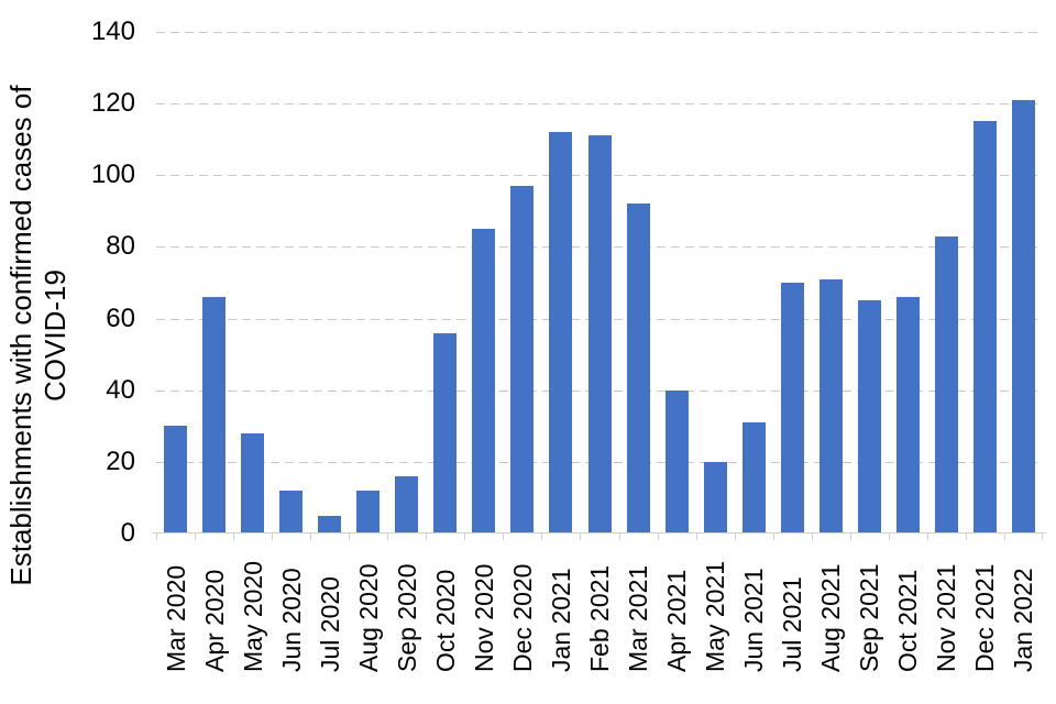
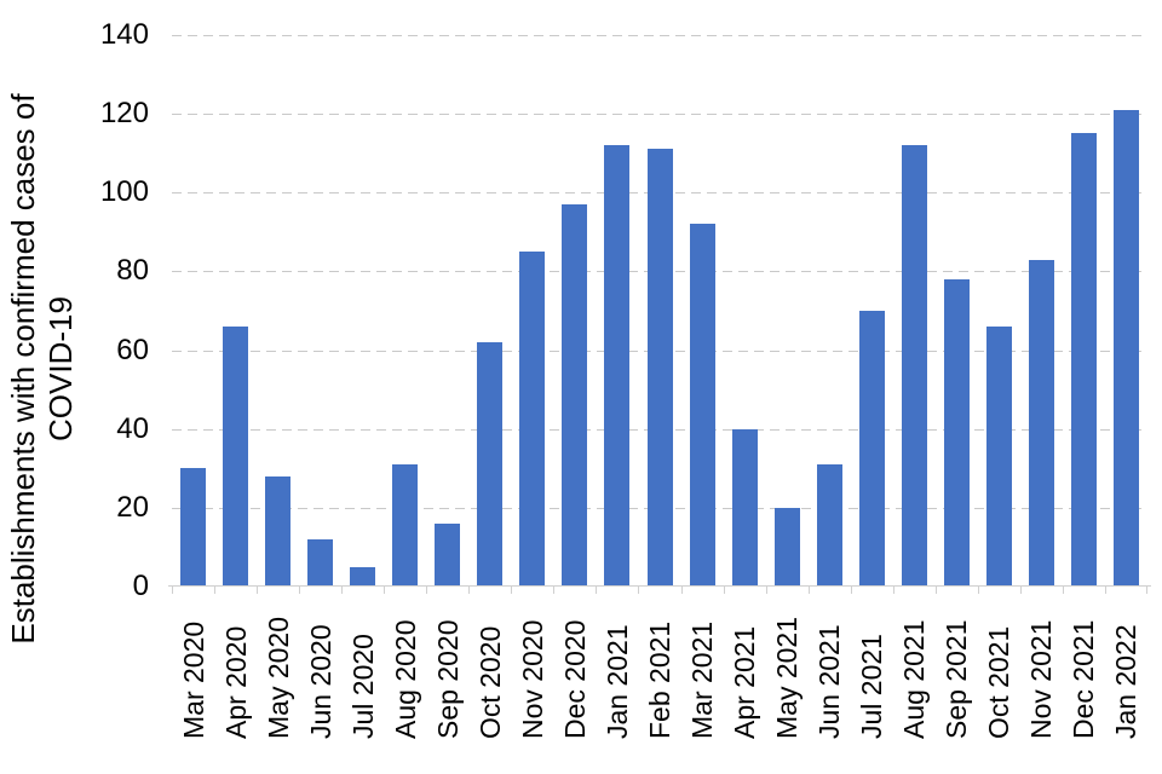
Aug 2020: 12 -> 31
Oct 2020: 56 -> 62
Aug 2021: 71 -> 112
Sep 2021: 65 -> 78
